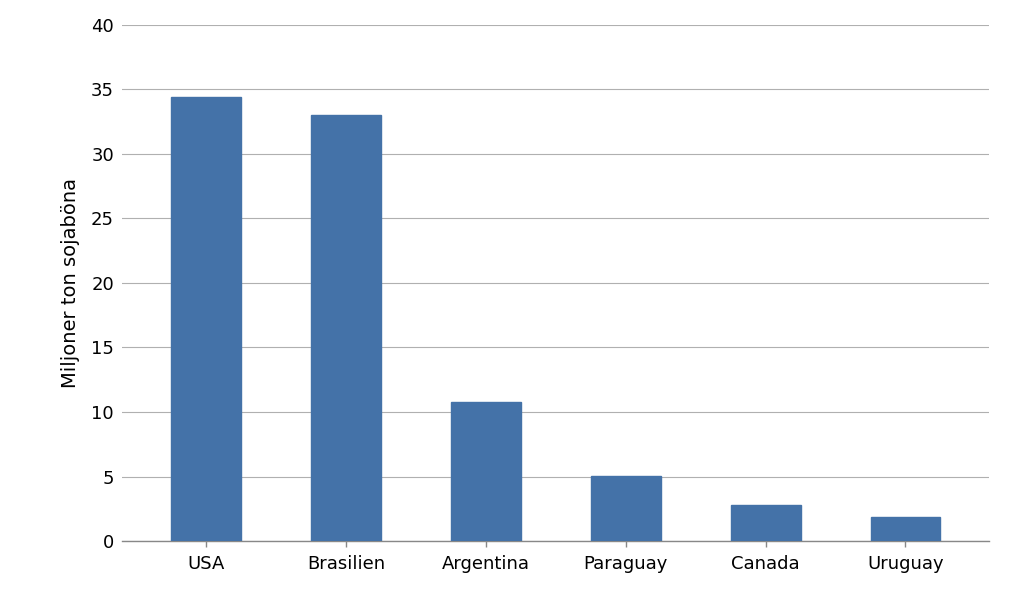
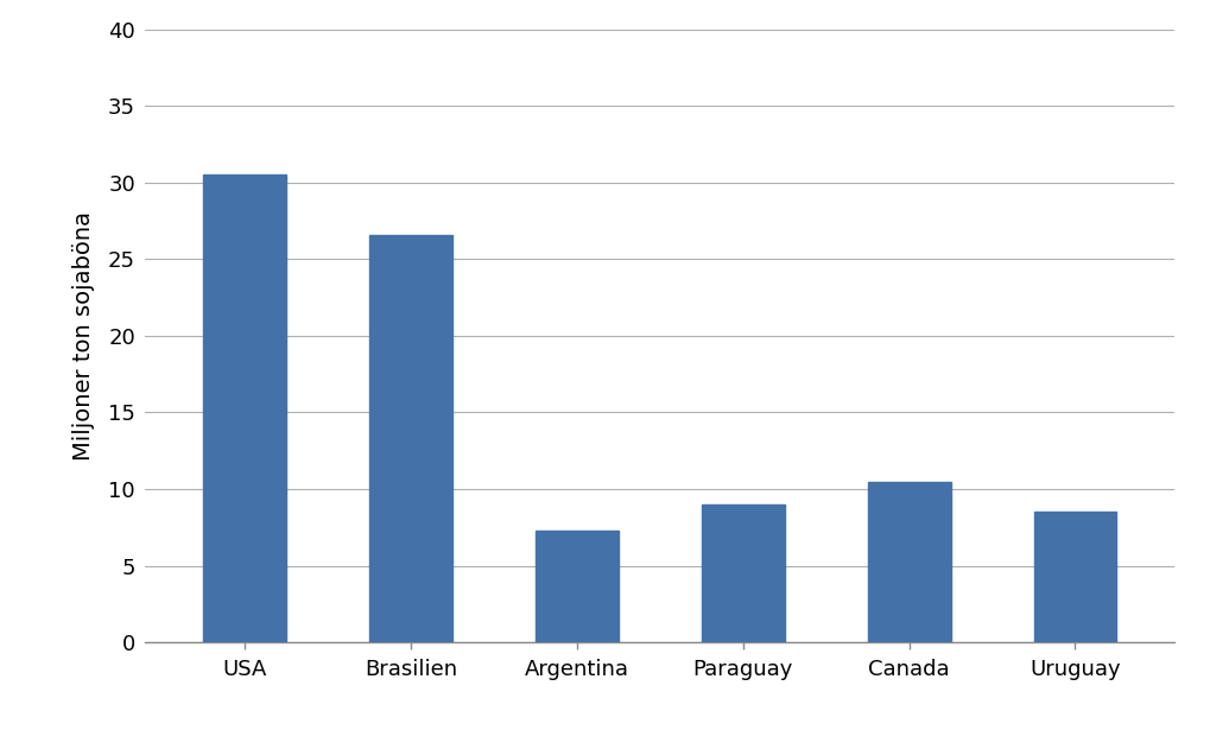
USA: 34.4 -> 30.5
Brasilien: 33.0 -> 26.6
Argentina: 10.8 -> 7.3
Paraguay: 5.0 -> 9.0
Canada: 2.8 -> 10.5
Uruguay: 1.9 -> 8.5
